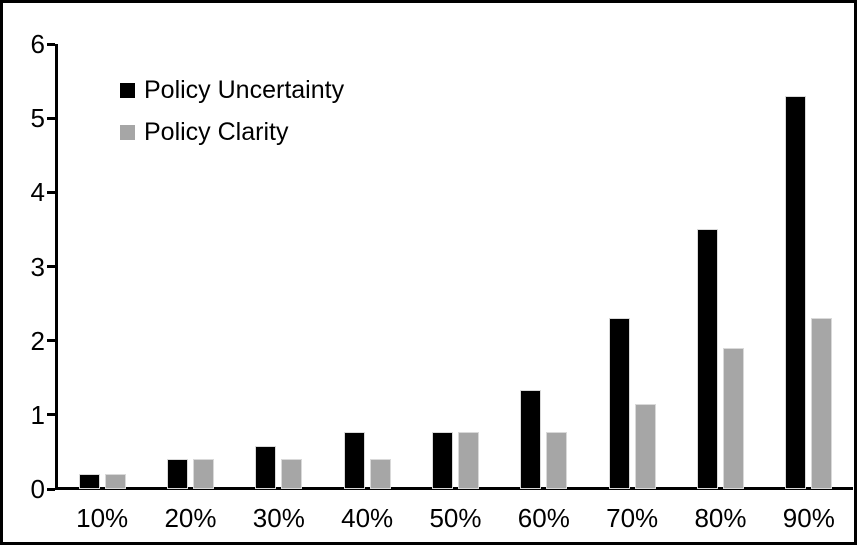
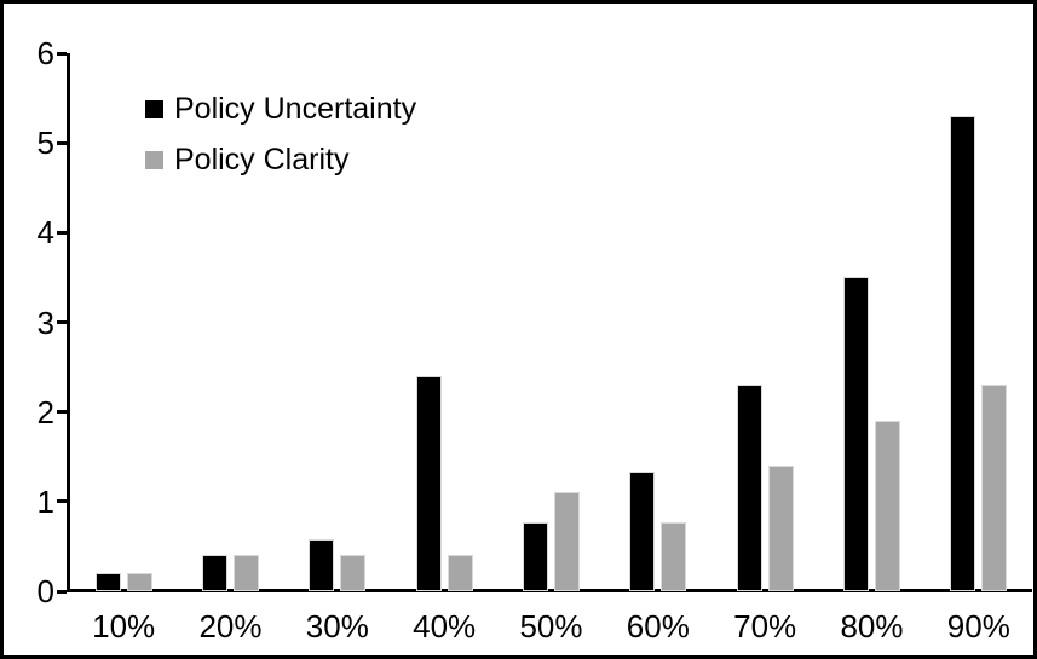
Policy Uncertainty/40%: 0.8 -> 2.4
Policy Clarity/50%: 0.8 -> 1.1
Policy Clarity/70%: 1.1 -> 1.4
